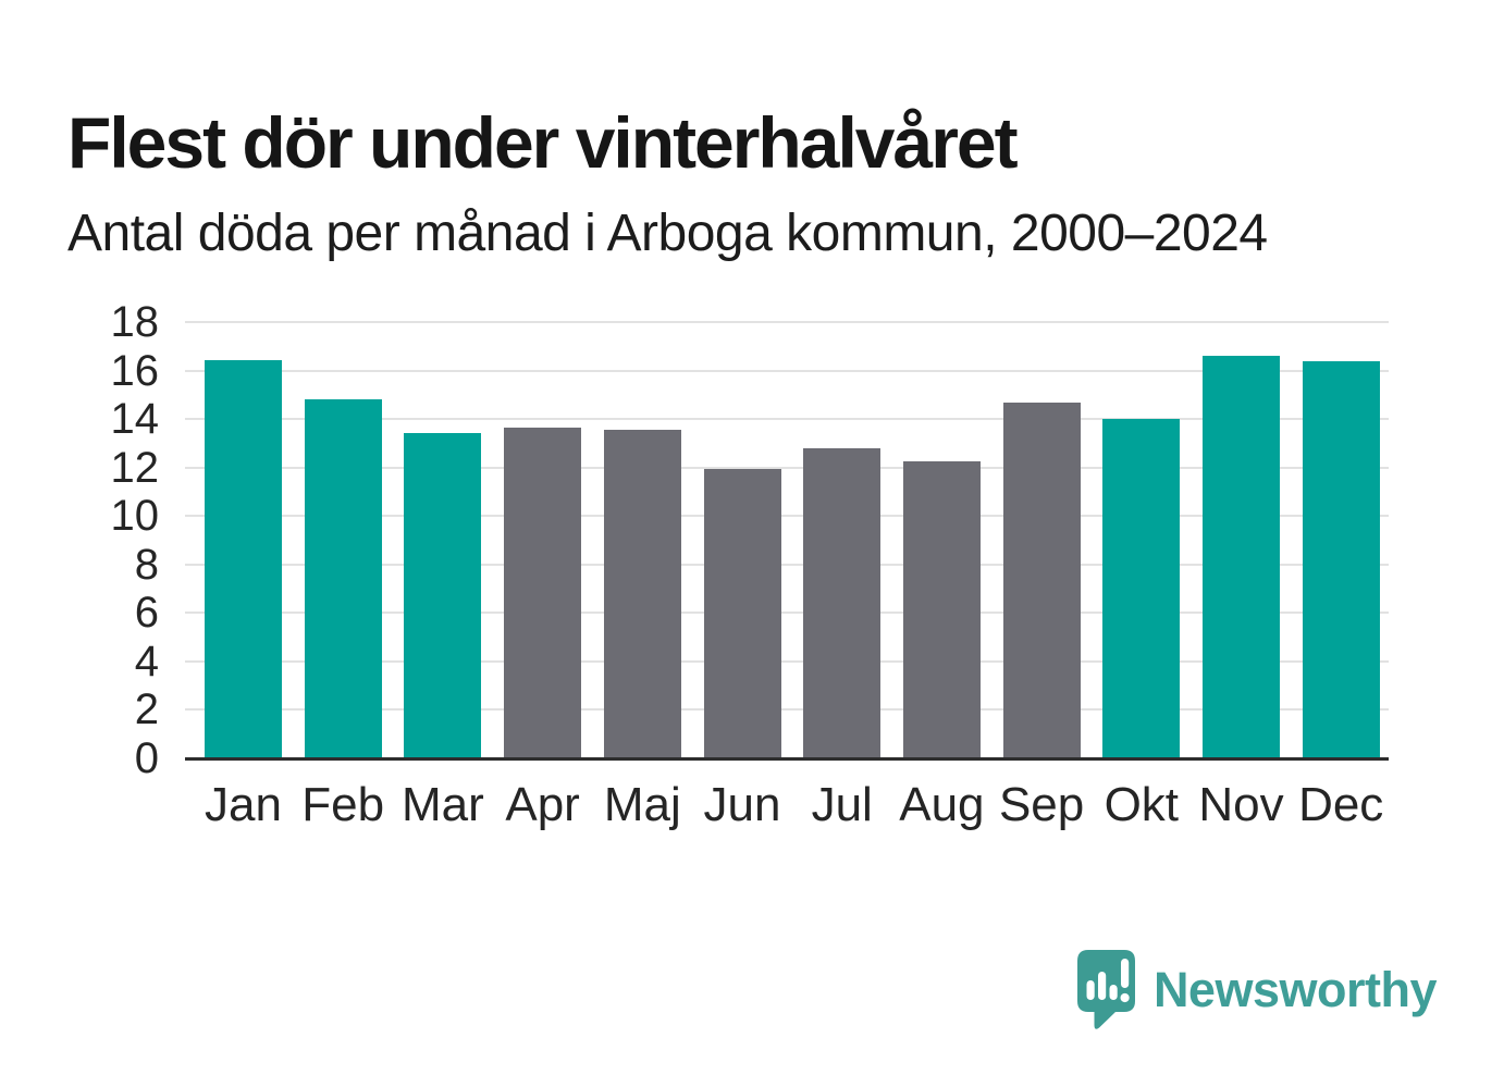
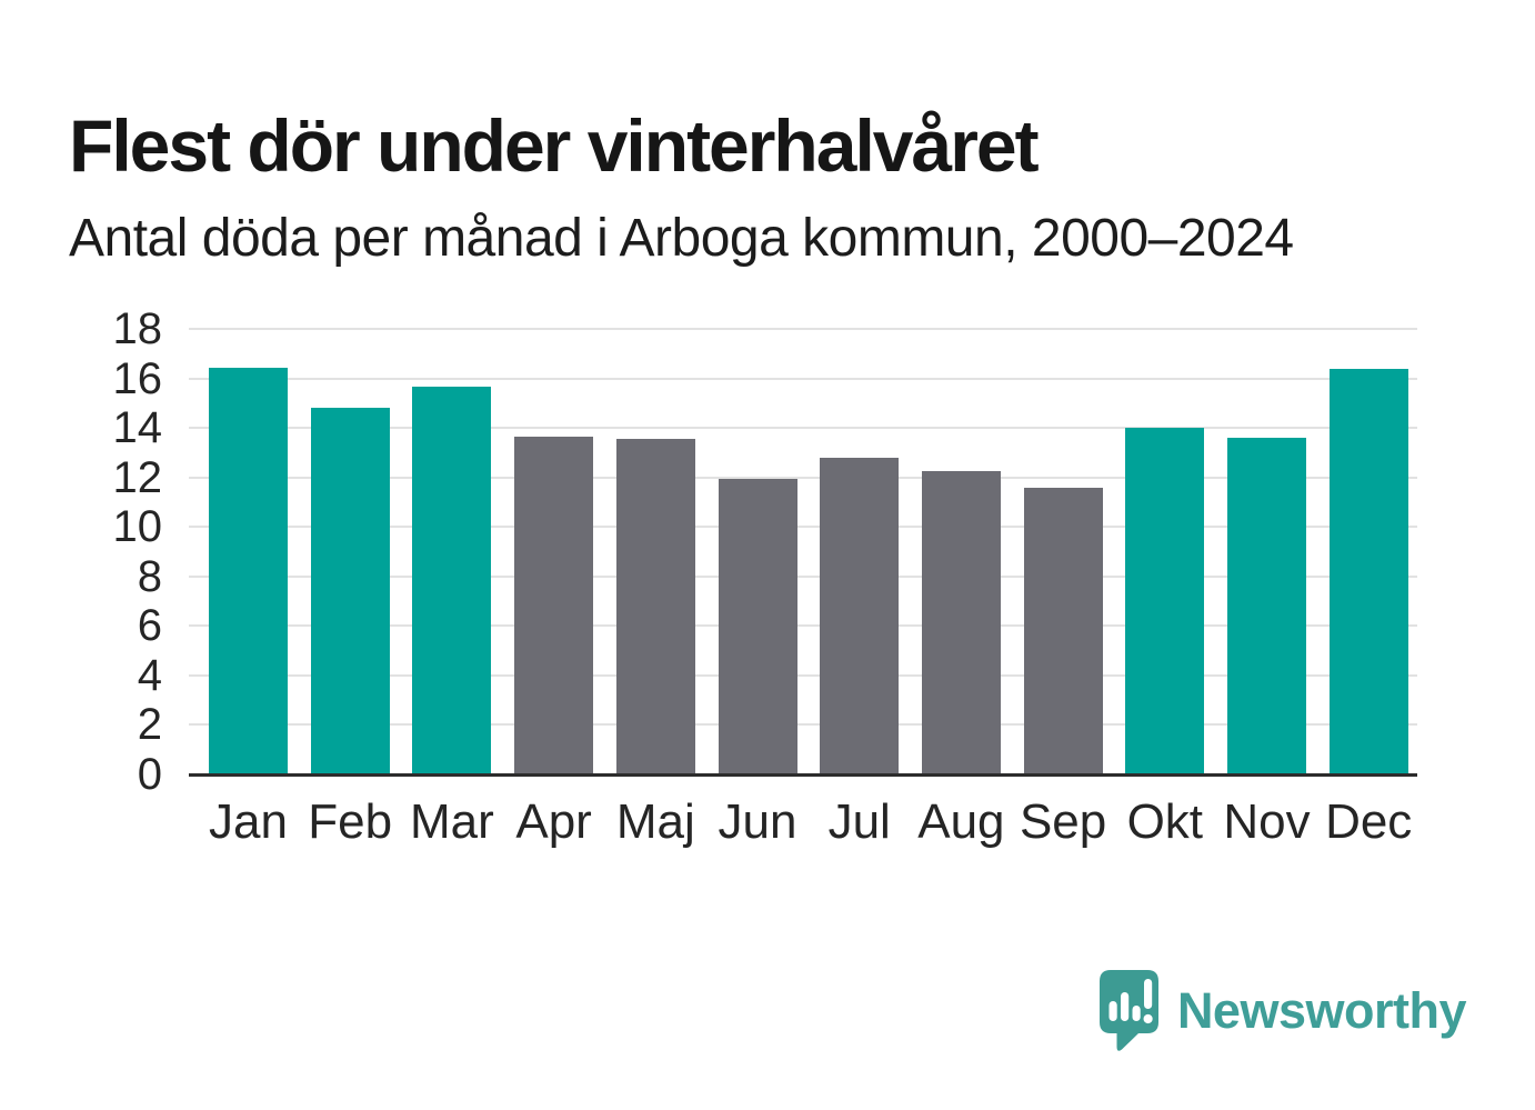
Mar: 13.4 -> 15.7
Sep: 14.7 -> 11.6
Nov: 16.6 -> 13.6
